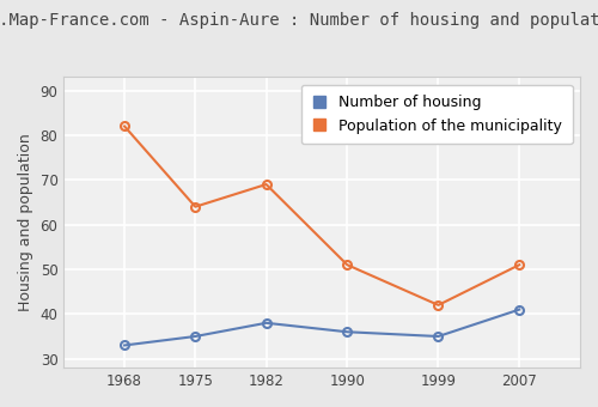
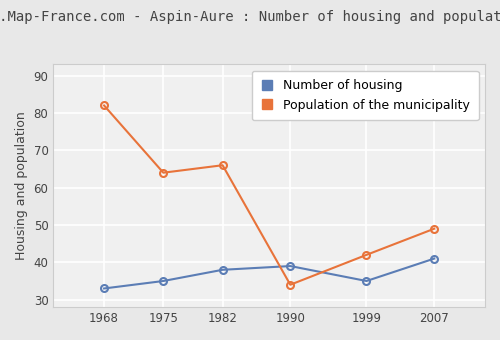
Population of the municipality/1982: 69 -> 66
Number of housing/1990: 36 -> 39
Population of the municipality/1990: 51 -> 34
Population of the municipality/2007: 51 -> 49
